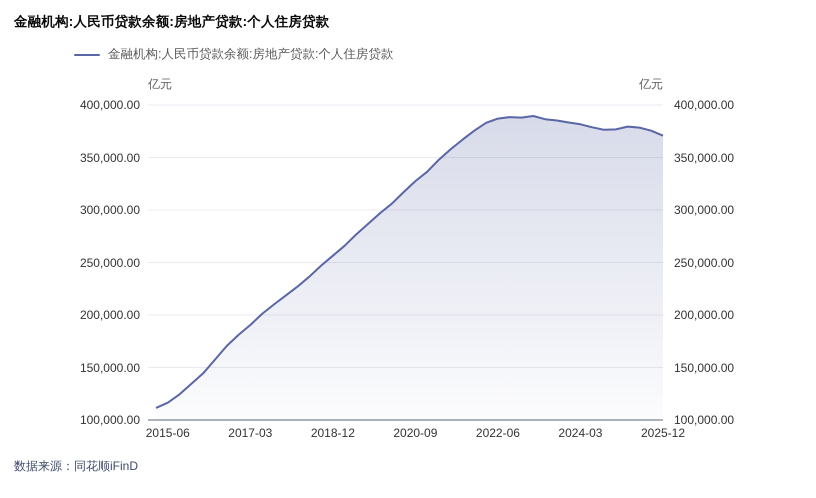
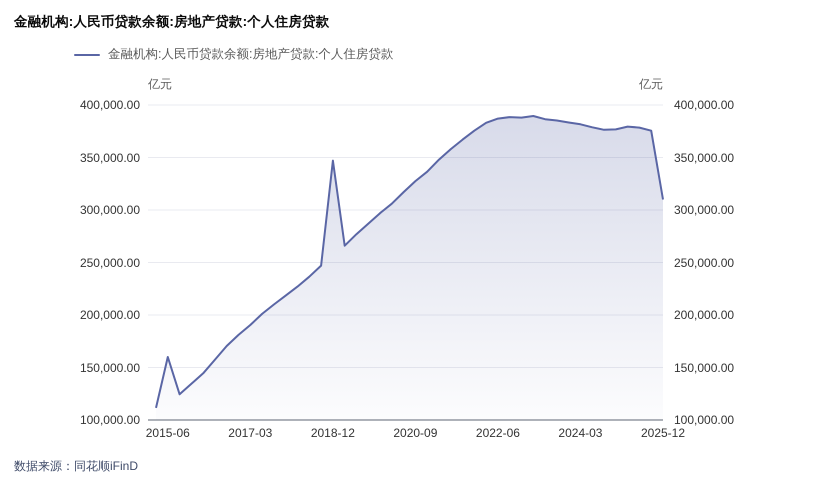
2015-06: 116000 -> 160000
2018-12: 256000 -> 347000
2025-12: 371000 -> 310000
